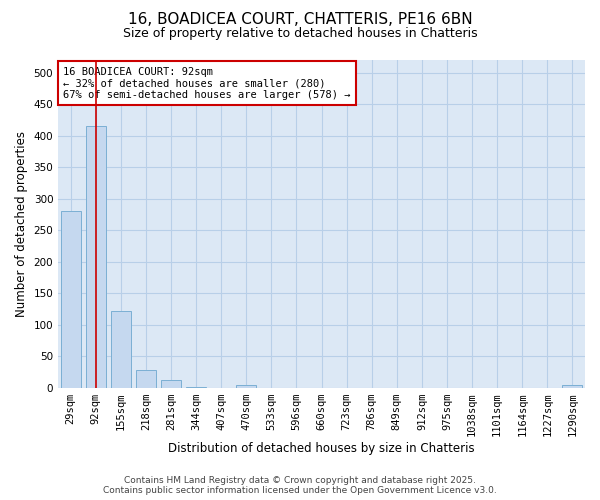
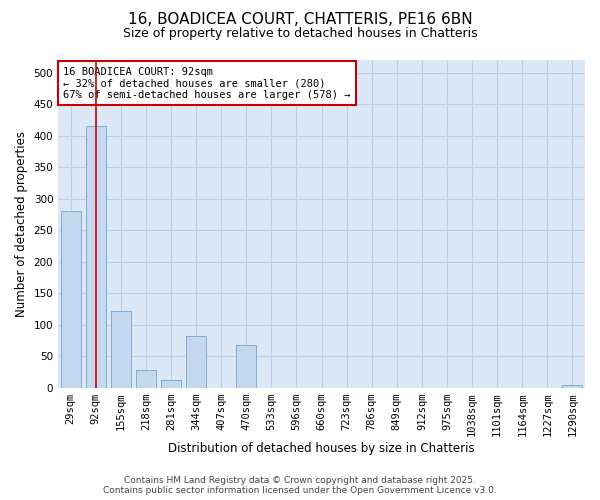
344sqm: 2 -> 82
470sqm: 4 -> 68
